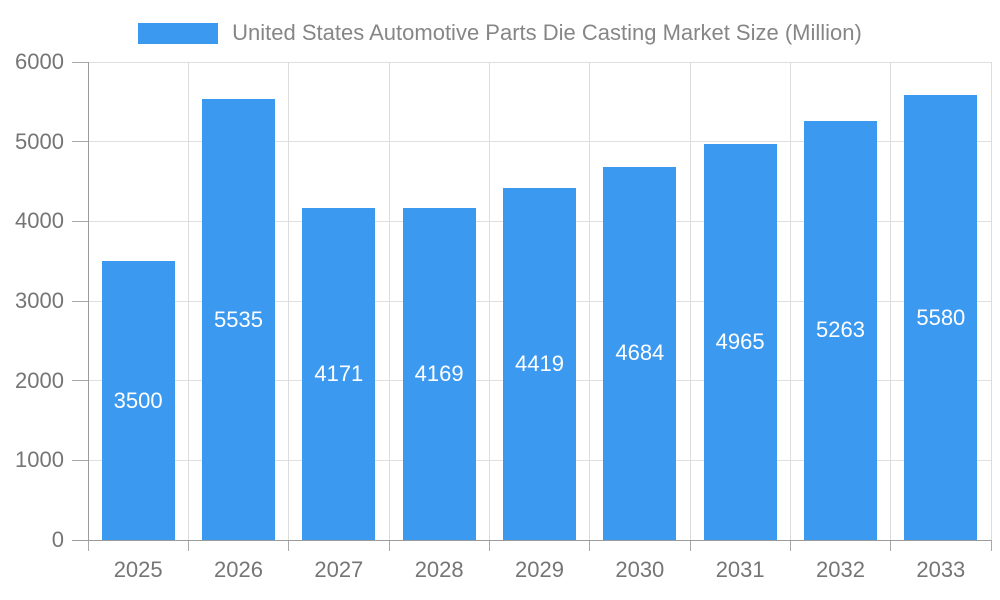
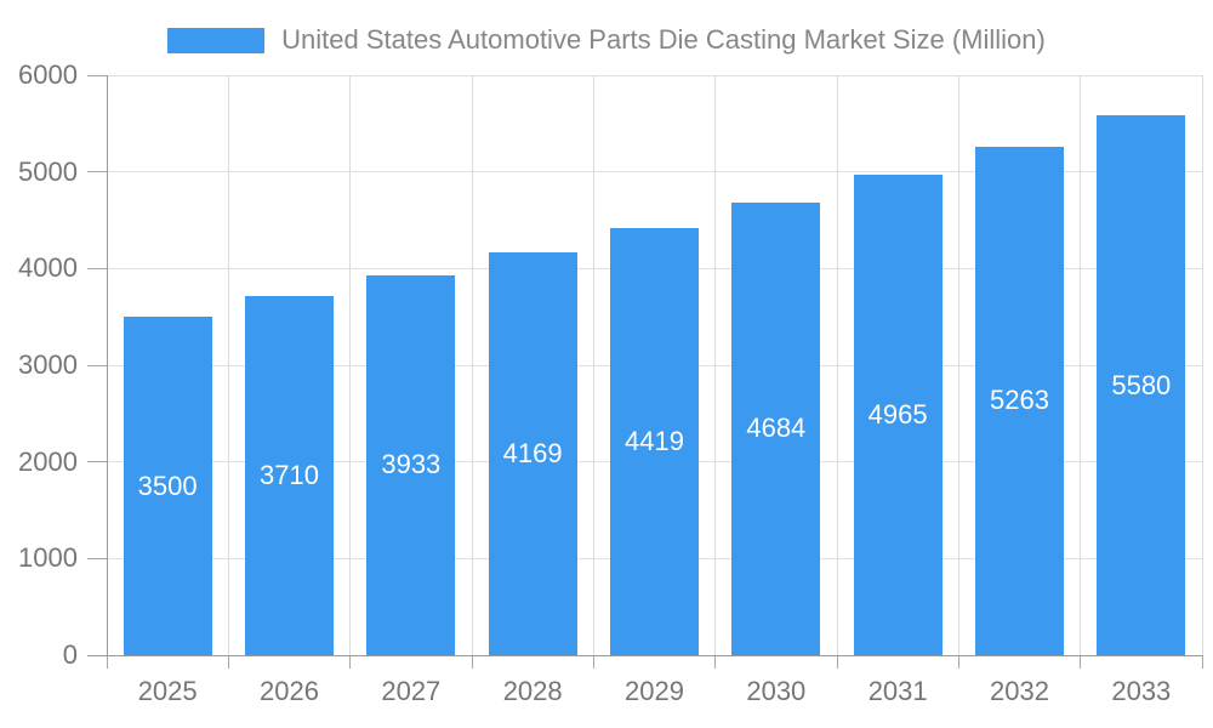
2026: 5535 -> 3710
2027: 4171 -> 3933
